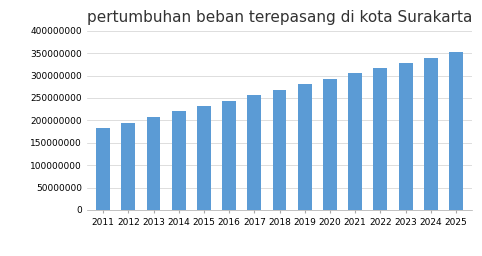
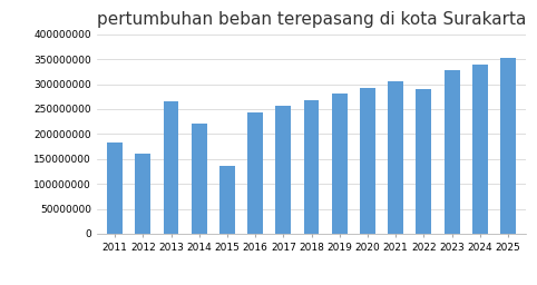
2012: 195000000 -> 160000000
2013: 207000000 -> 265000000
2015: 231000000 -> 135000000
2022: 316000000 -> 290000000
